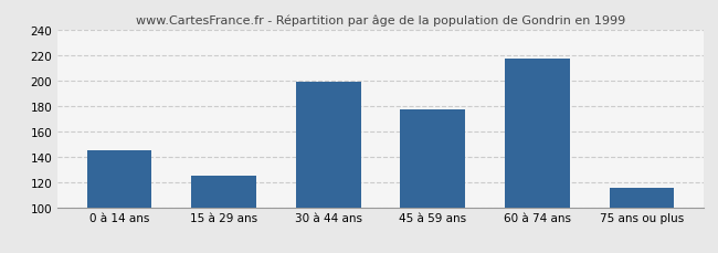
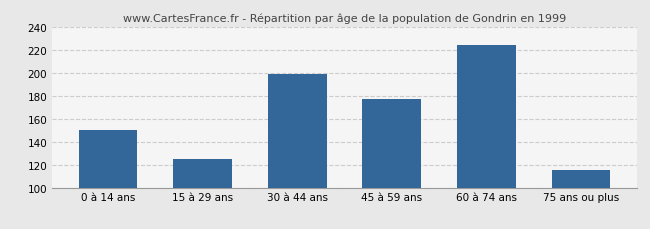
0 à 14 ans: 145 -> 150
60 à 74 ans: 217 -> 224
